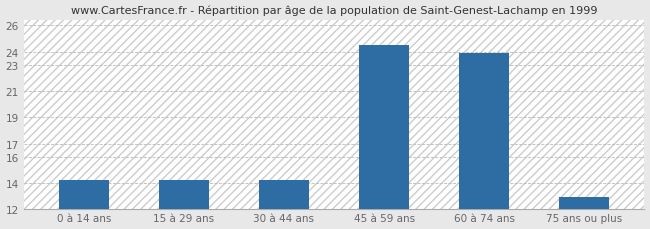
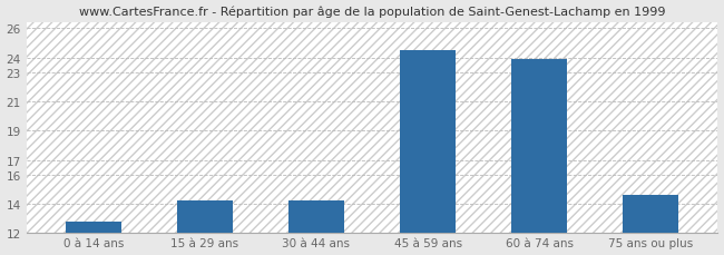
0 à 14 ans: 14.2 -> 12.8
75 ans ou plus: 12.9 -> 14.6
